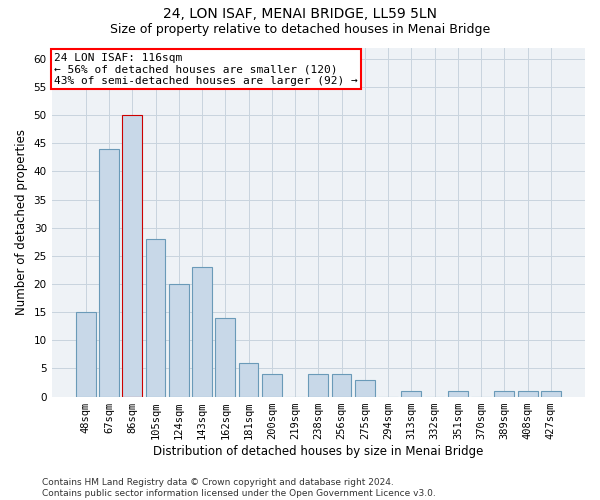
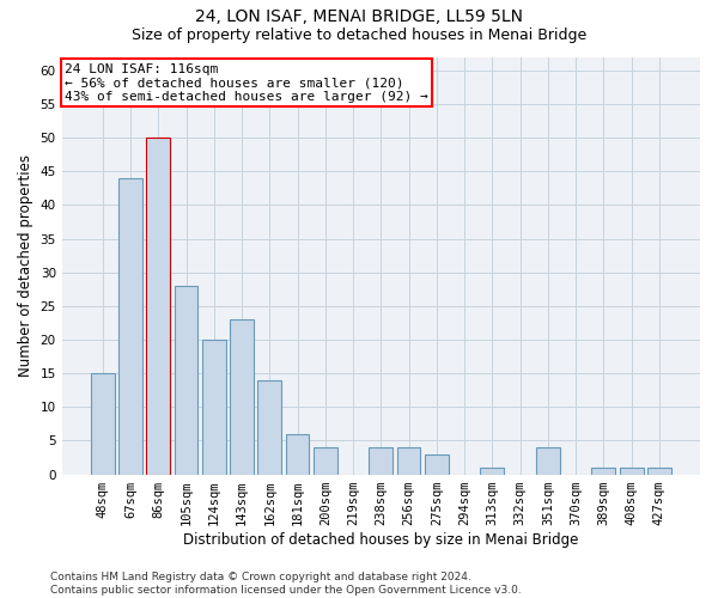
351sqm: 1 -> 4
